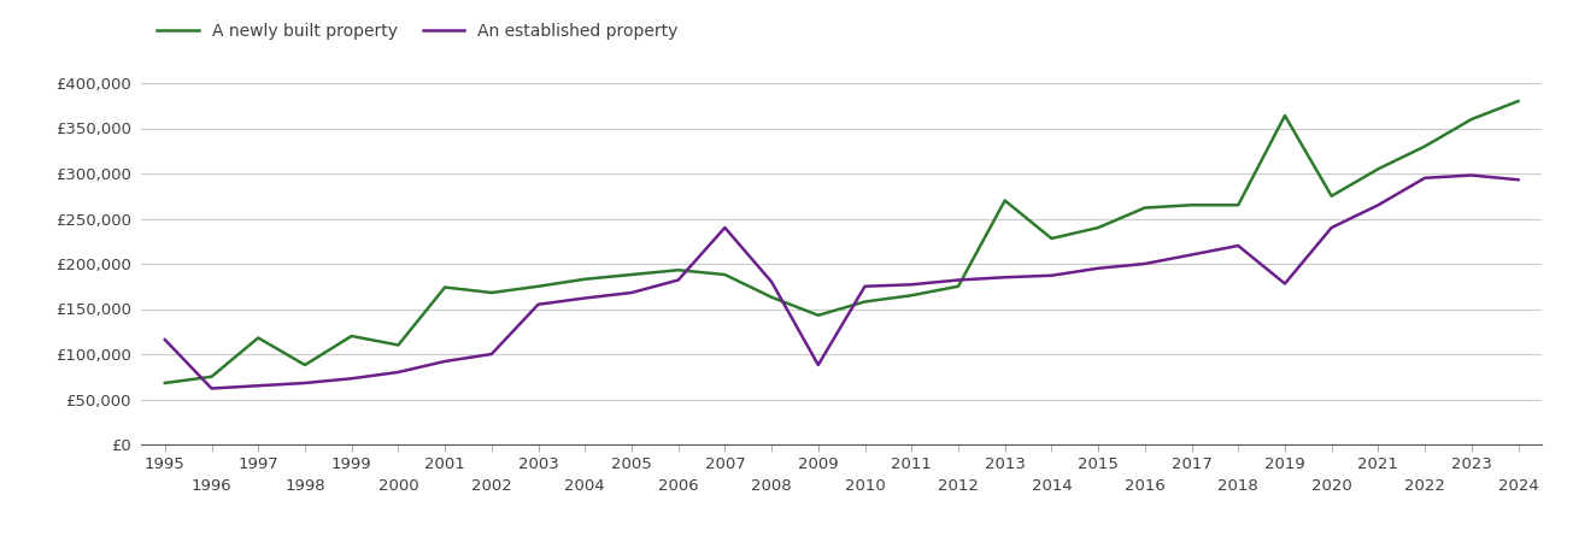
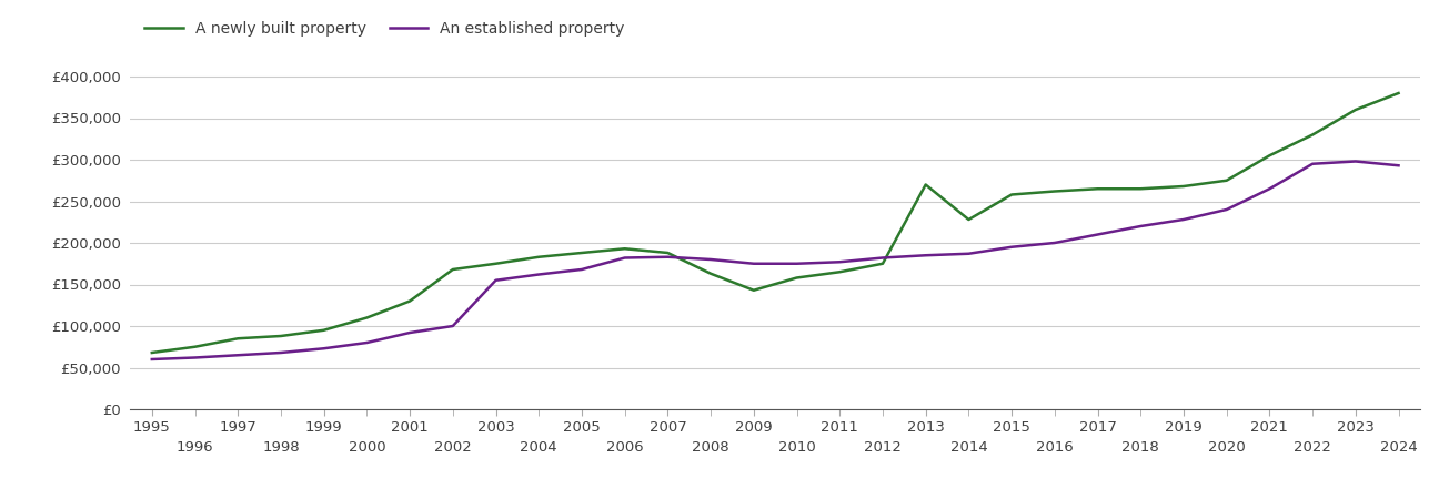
An established property/1995: £116,000 -> £60,000
A newly built property/1997: £118,000 -> £85,000
A newly built property/1999: £120,000 -> £95,000
A newly built property/2001: £174,000 -> £130,000
An established property/2007: £240,000 -> £183,000
An established property/2009: £88,000 -> £175,000
A newly built property/2015: £240,000 -> £258,000
A newly built property/2019: £364,000 -> £268,000
An established property/2019: £178,000 -> £228,000
